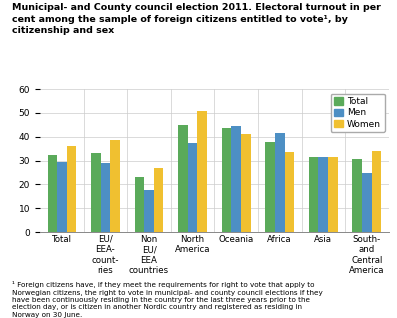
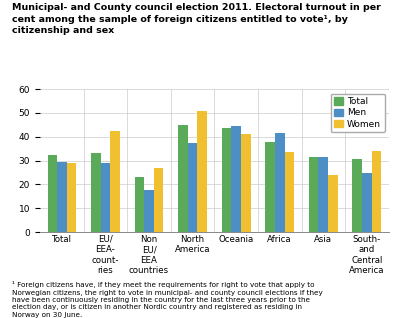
Women/Total: 36.0 -> 29.0
Women/EU/ EEA- count- ries: 38.5 -> 42.5
Women/Asia: 31.5 -> 24.0
